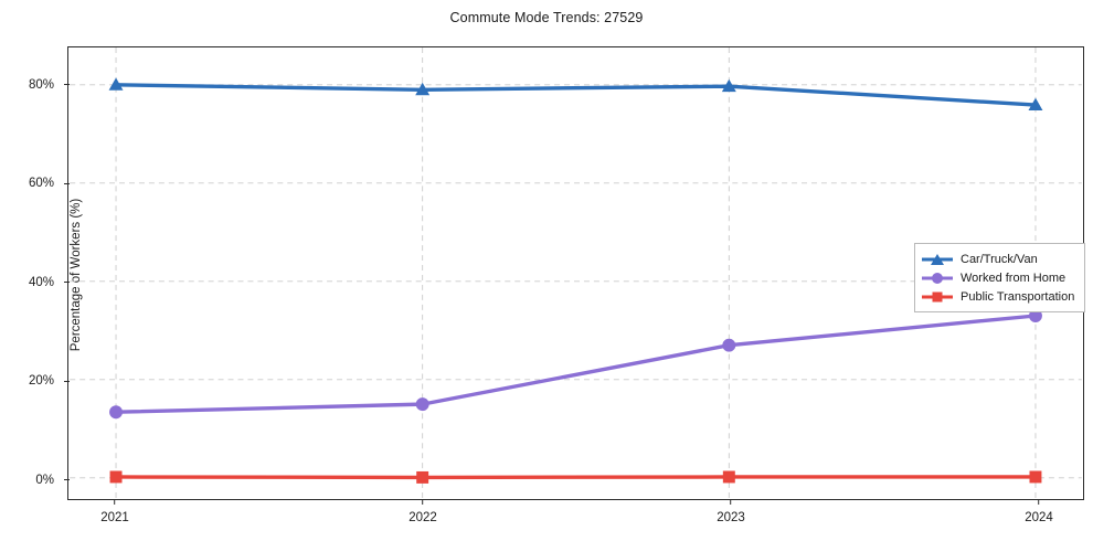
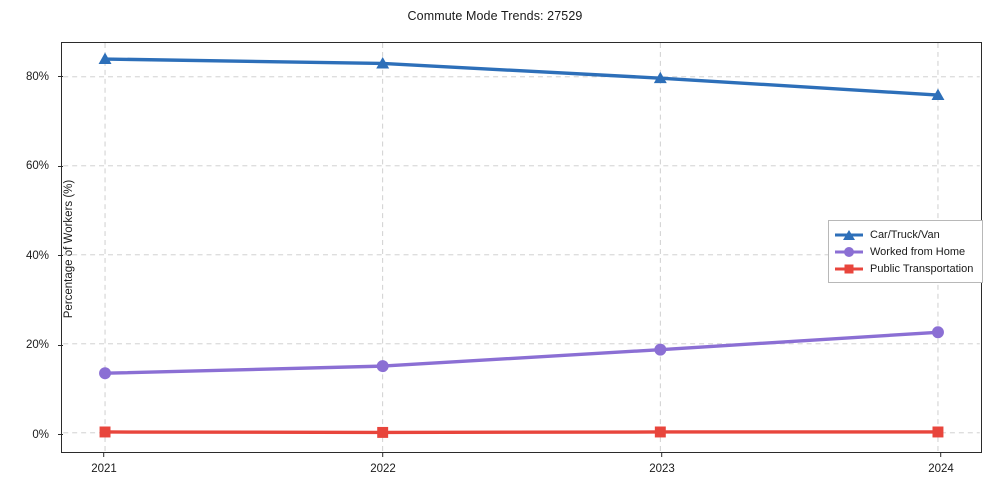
Car/Truck/Van/2021: 80% -> 84%
Car/Truck/Van/2022: 79% -> 83%
Worked from Home/2023: 27% -> 19%
Worked from Home/2024: 33% -> 23%
